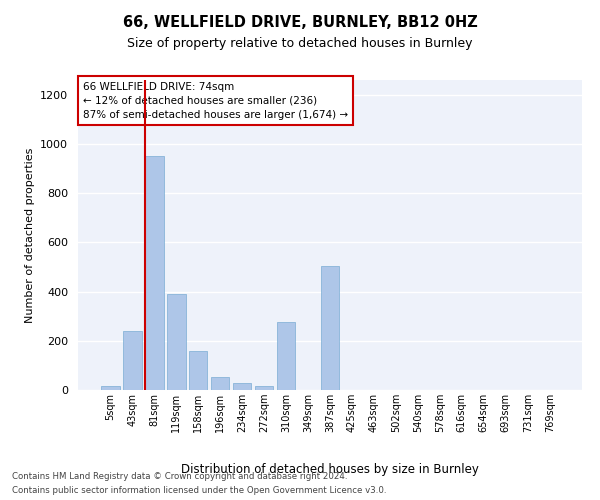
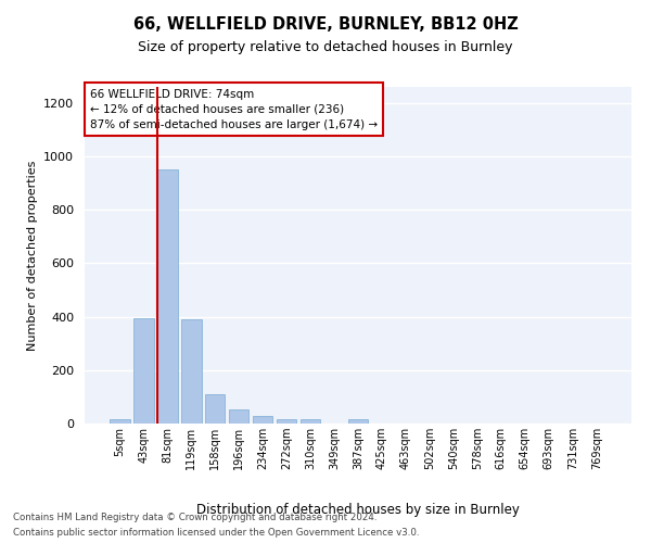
43sqm: 240 -> 395
158sqm: 160 -> 110
310sqm: 275 -> 15
387sqm: 505 -> 15
